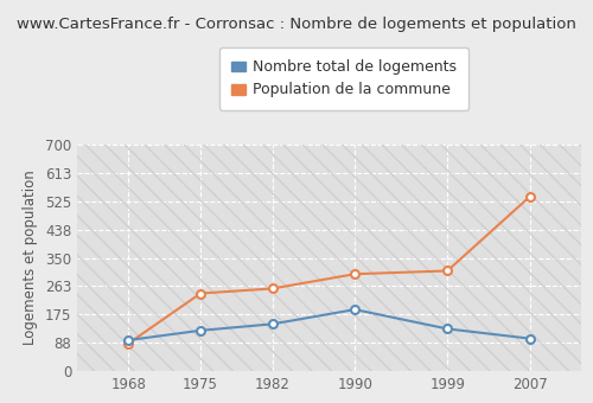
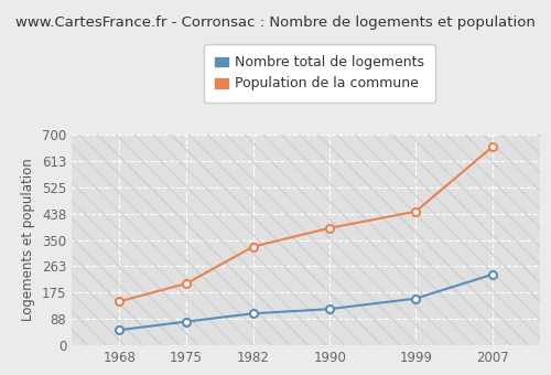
Nombre total de logements/1968: 95 -> 50
Population de la commune/1968: 85 -> 145
Nombre total de logements/1975: 125 -> 78
Population de la commune/1975: 240 -> 205
Nombre total de logements/1982: 145 -> 105
Population de la commune/1982: 255 -> 328
Nombre total de logements/1990: 190 -> 120
Population de la commune/1990: 300 -> 390
Nombre total de logements/1999: 130 -> 155
Population de la commune/1999: 310 -> 445
Nombre total de logements/2007: 100 -> 235
Population de la commune/2007: 540 -> 660
